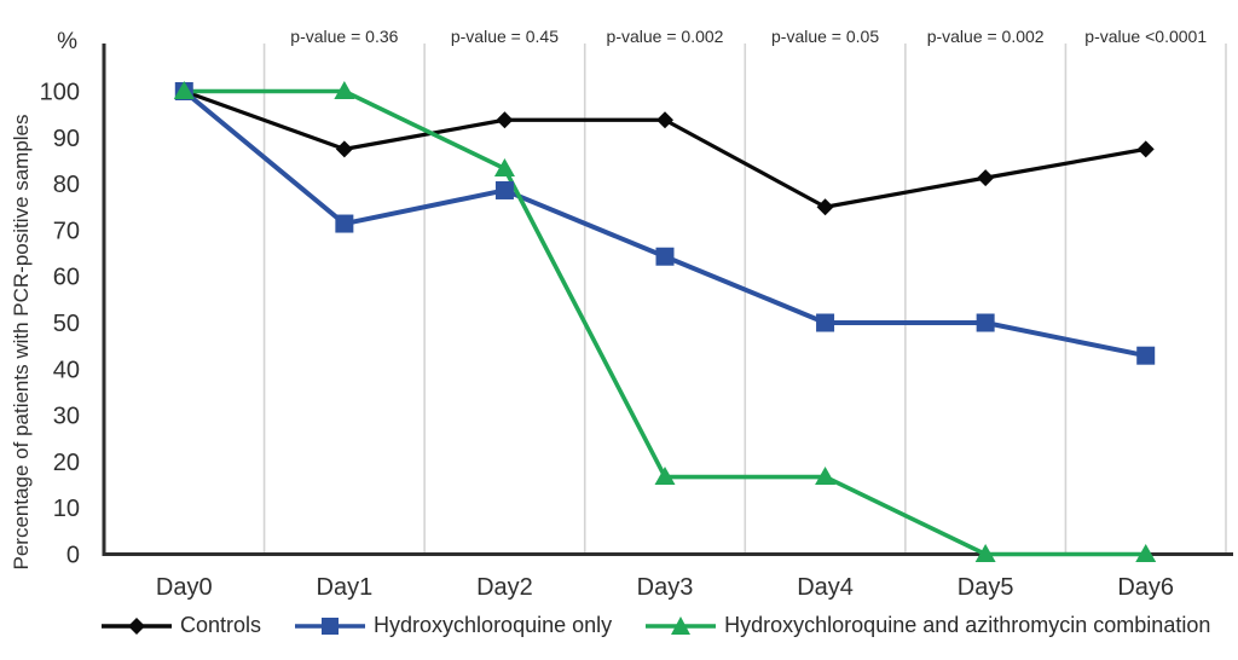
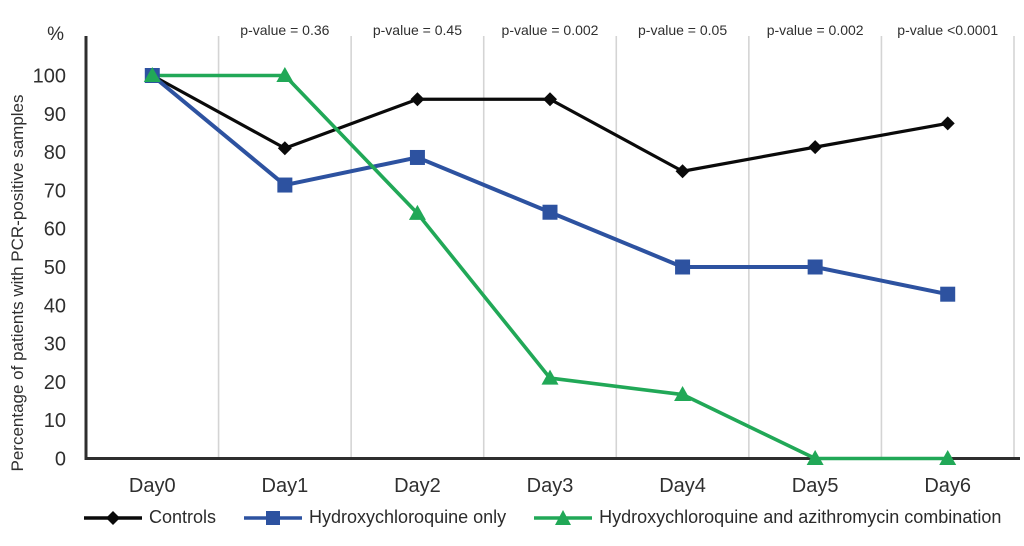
Controls/Day1: 88 -> 81
Hydroxychloroquine and azithromycin combination/Day2: 83 -> 64
Hydroxychloroquine and azithromycin combination/Day3: 17 -> 21
